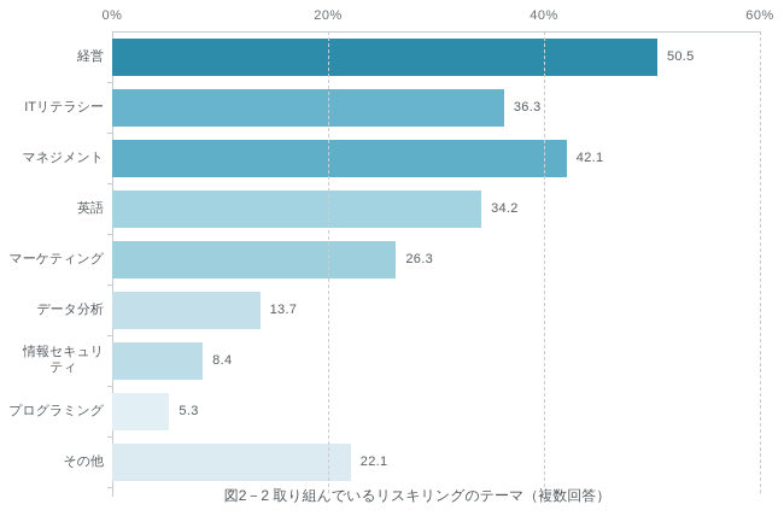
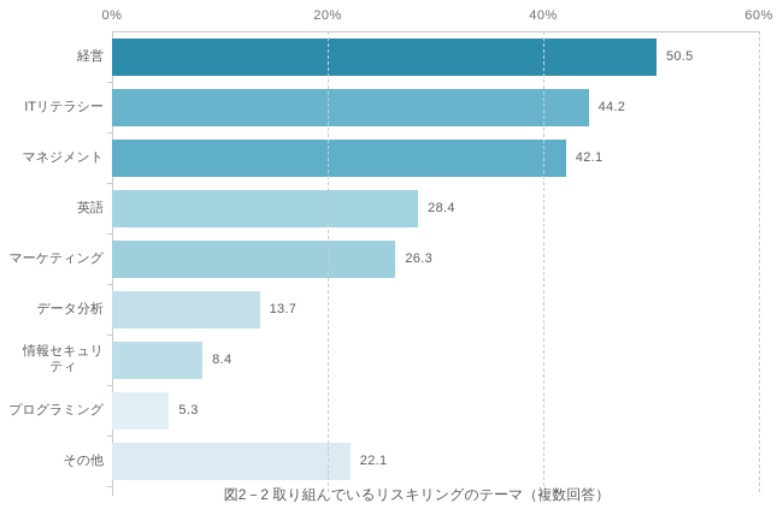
ITリテラシー: 36.3 -> 44.2
英語: 34.2 -> 28.4
